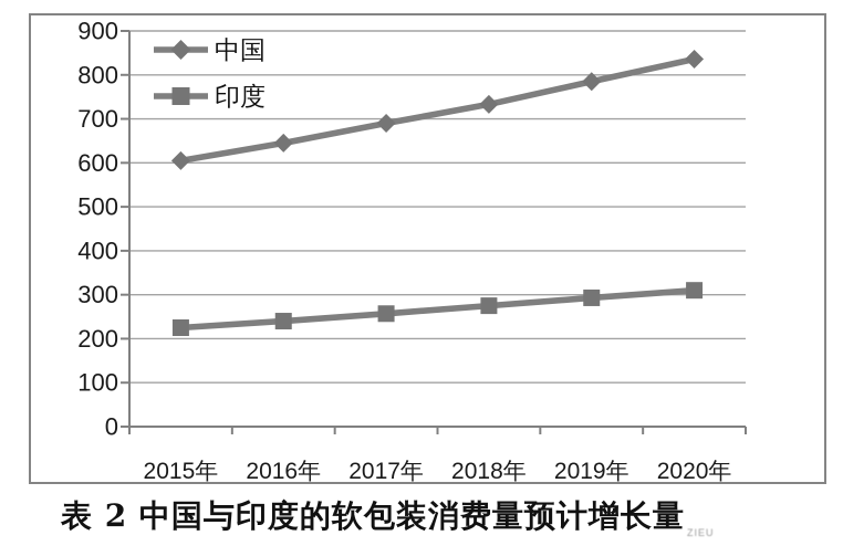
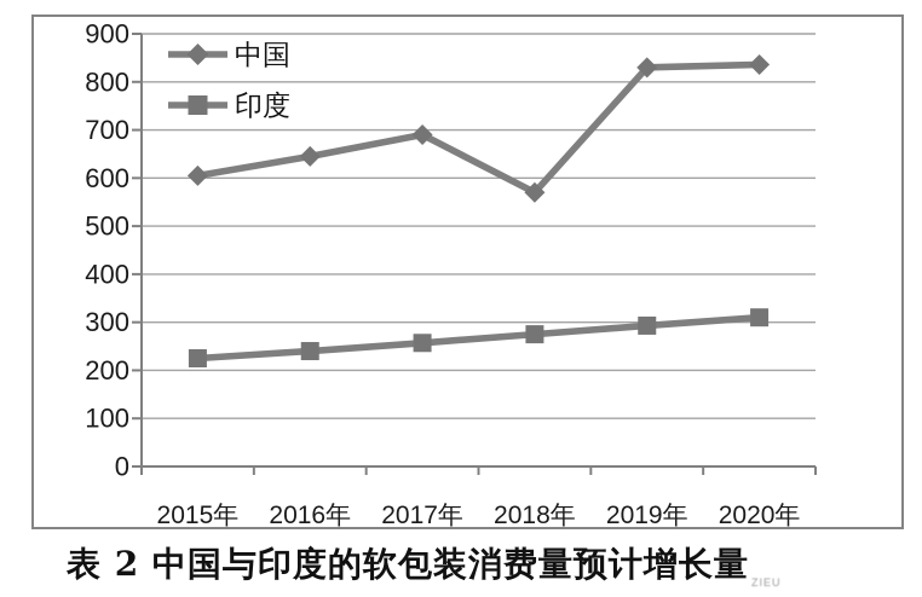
中国/2018年: 730 -> 570
中国/2019年: 780 -> 830
